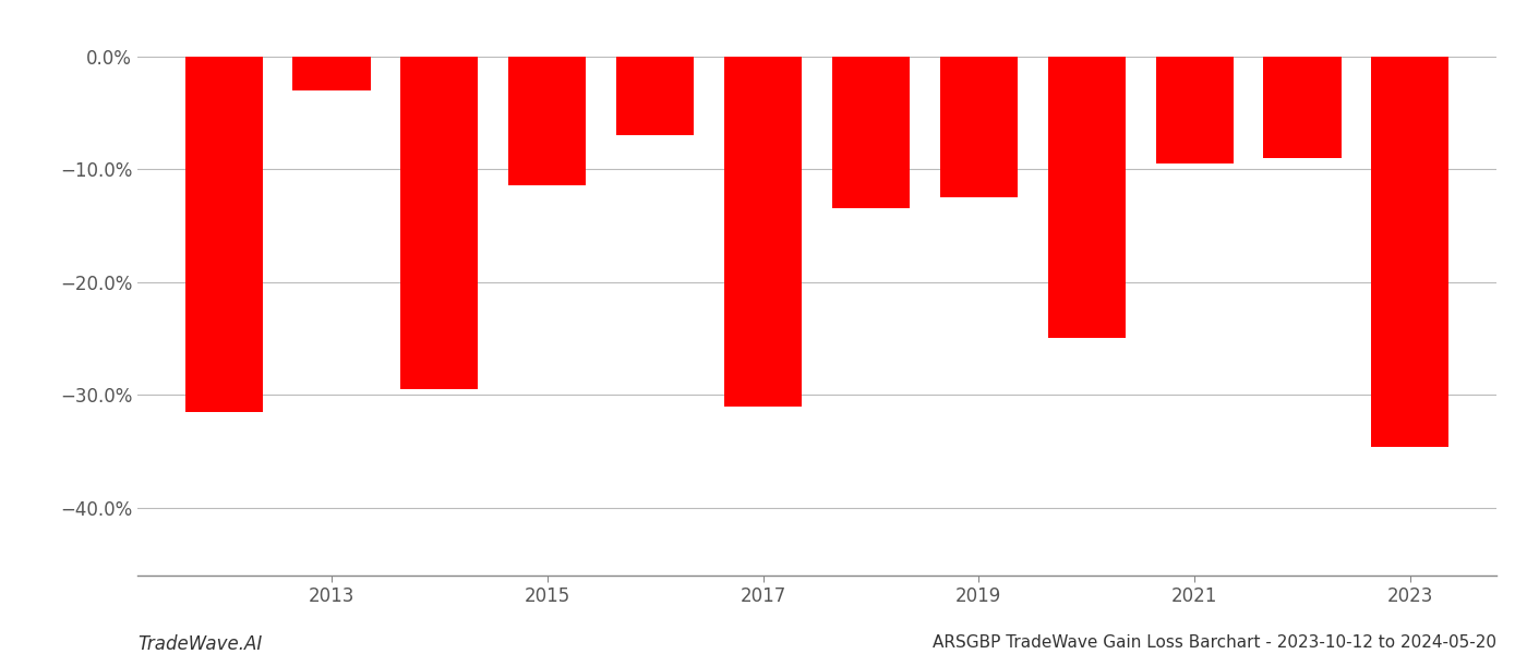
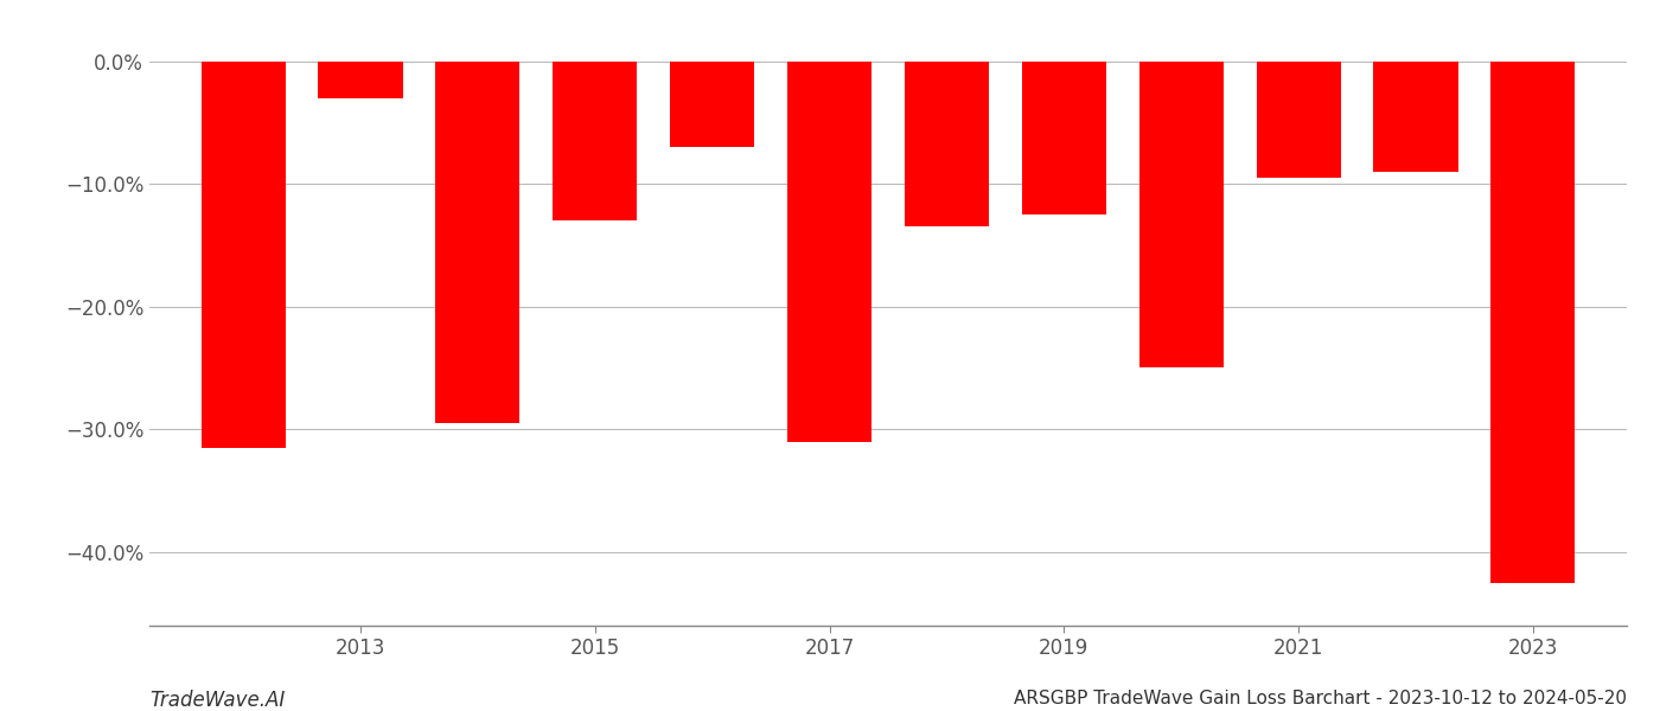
2015: -11.4% -> -13.0%
2023: -34.6% -> -42.5%
